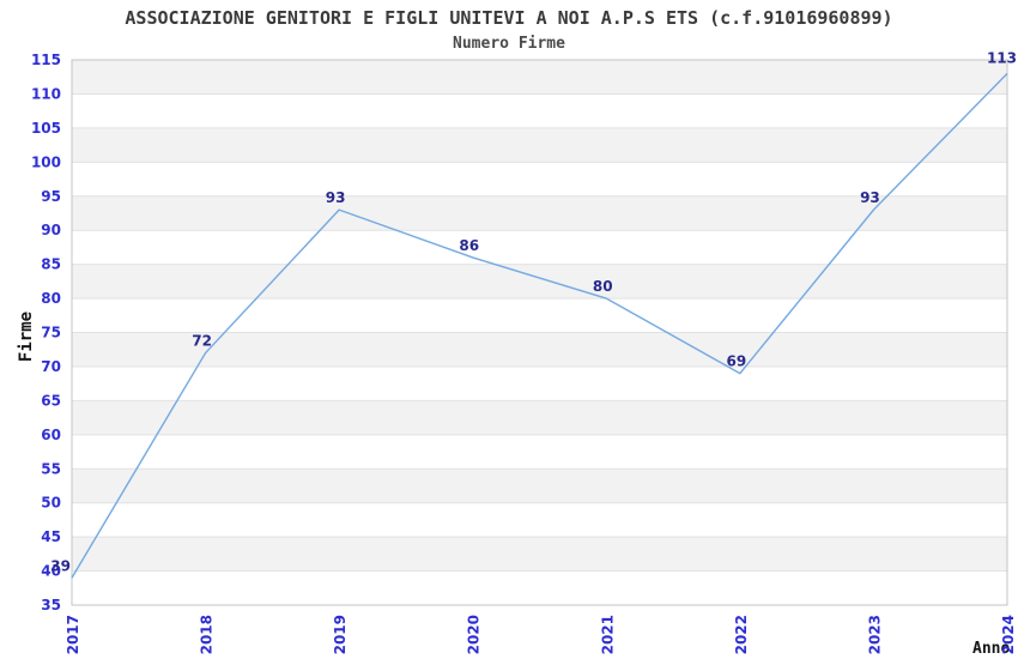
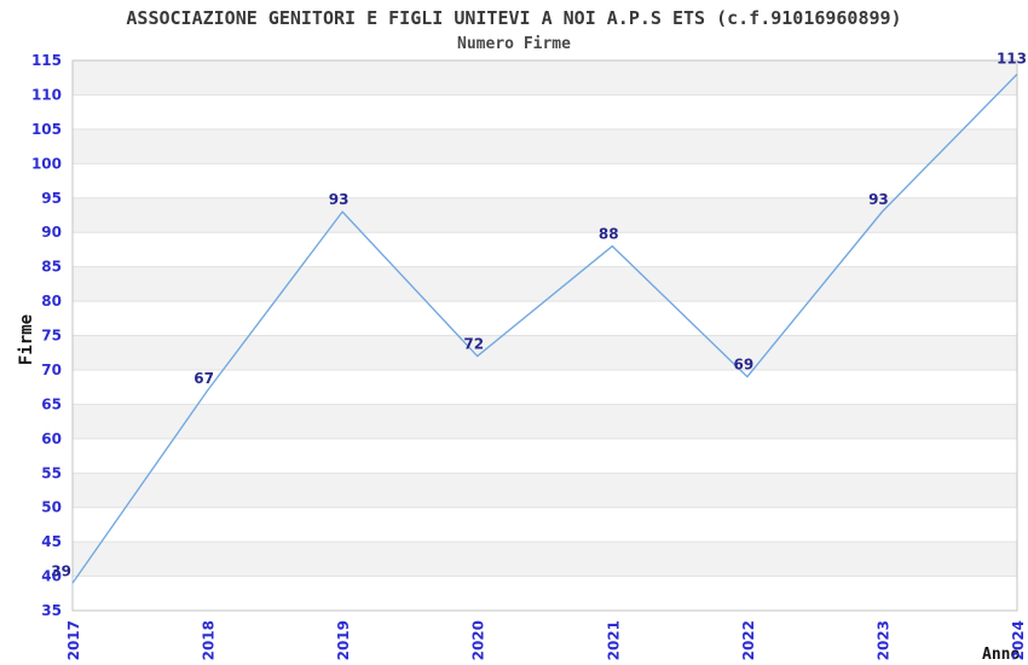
2018: 72 -> 67
2020: 86 -> 72
2021: 80 -> 88
